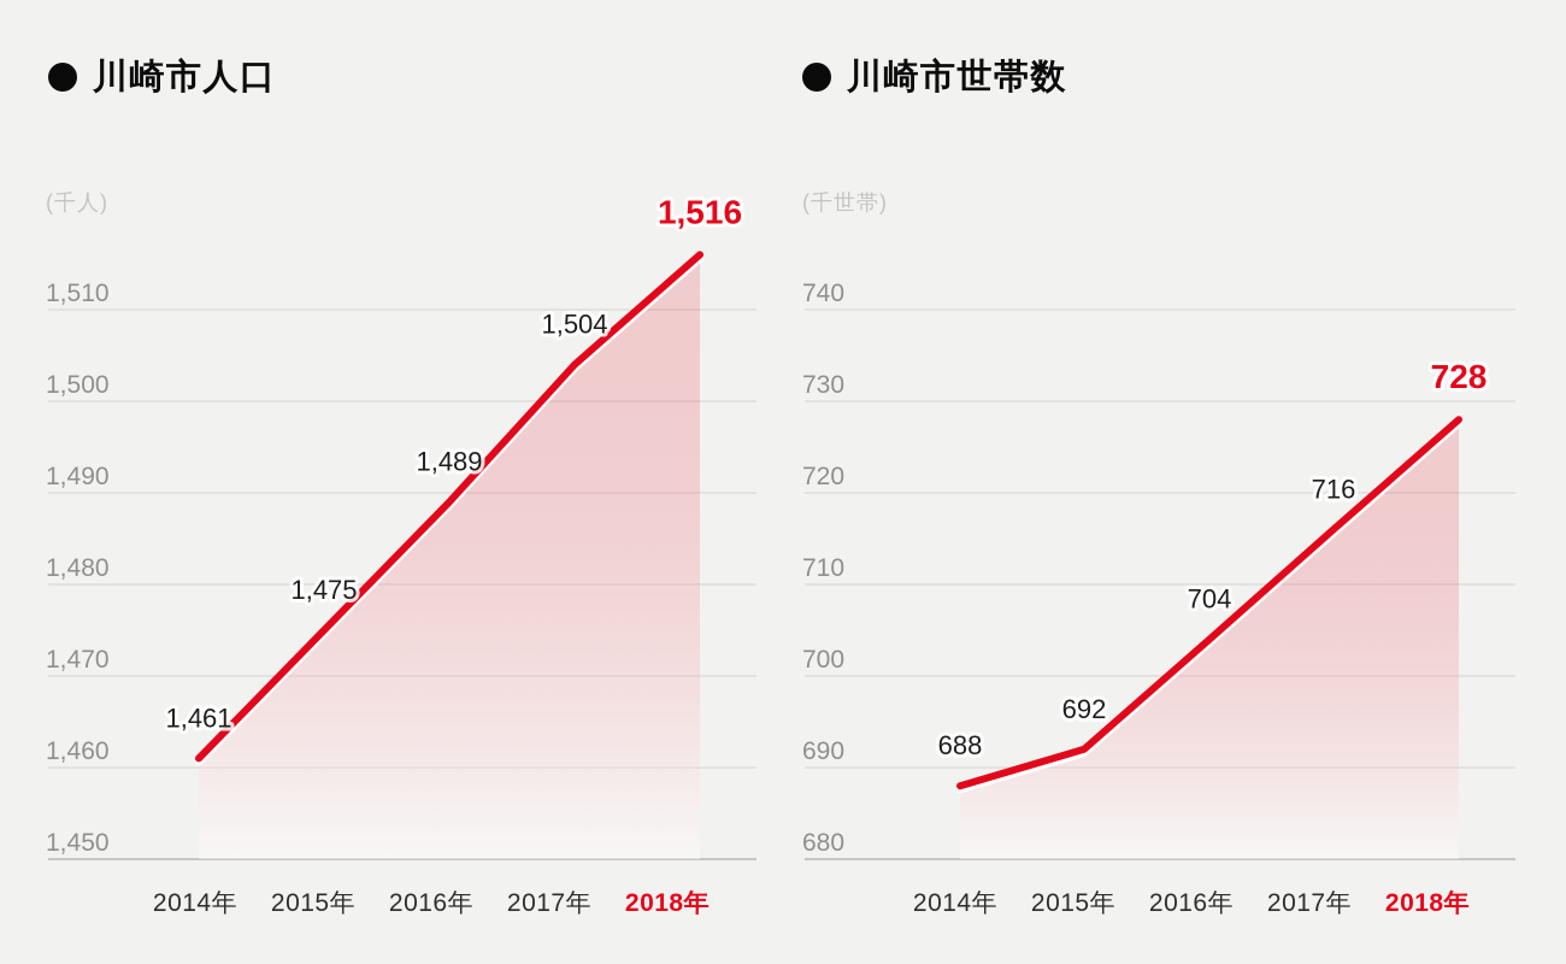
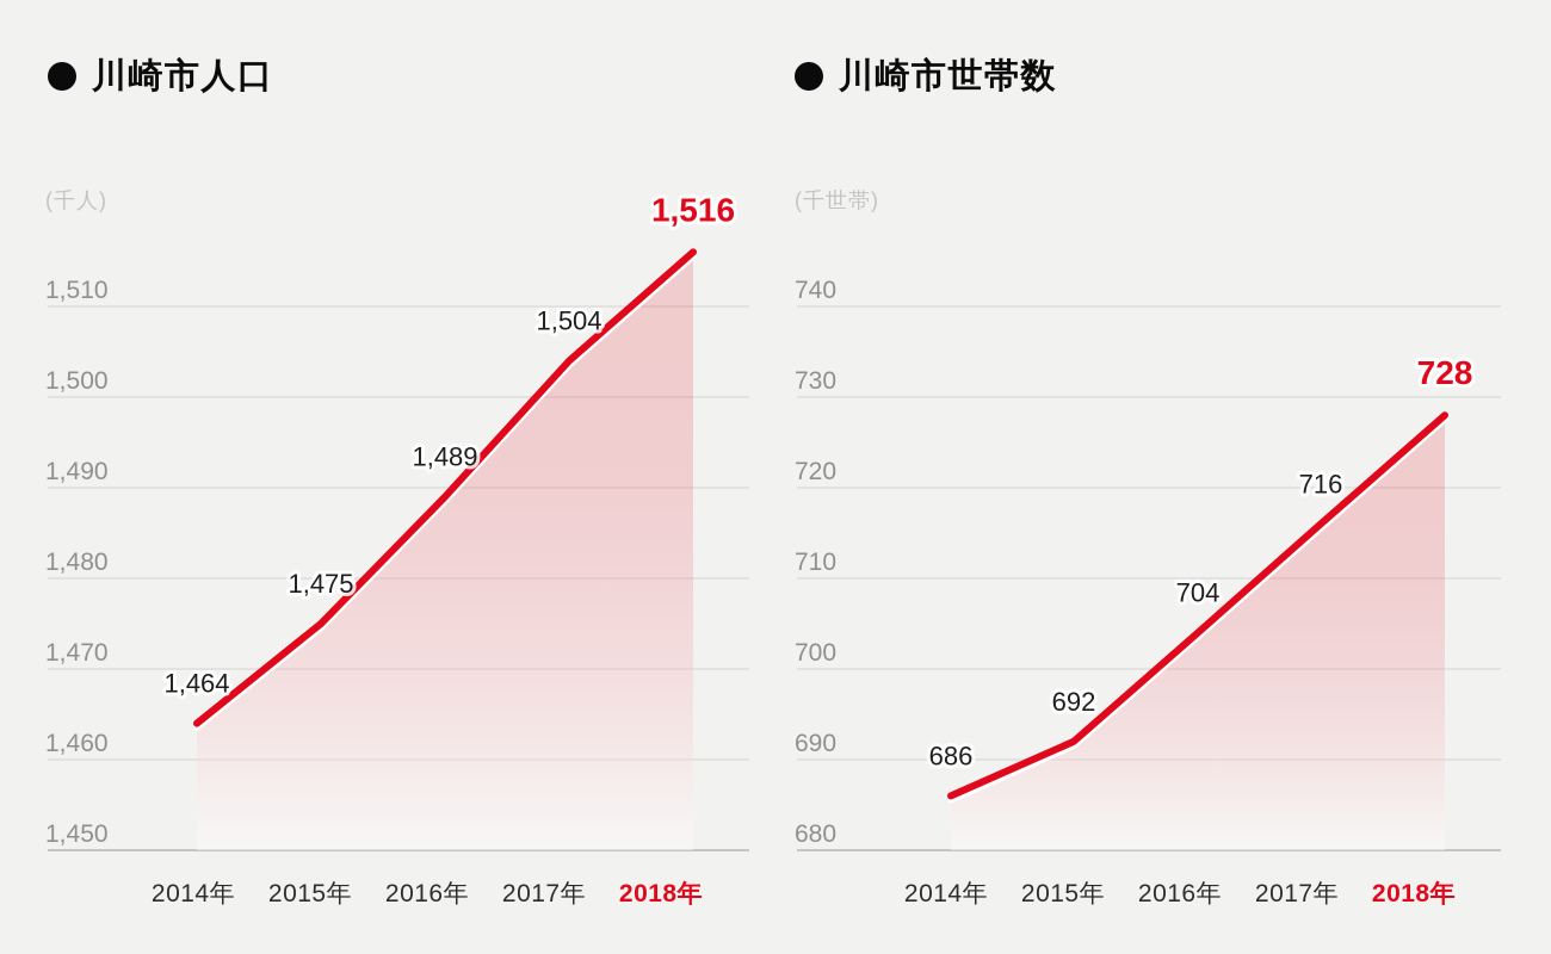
川崎市人口/2014年: 1,461 -> 1,464
川崎市世帯数/2014年: 688 -> 686
